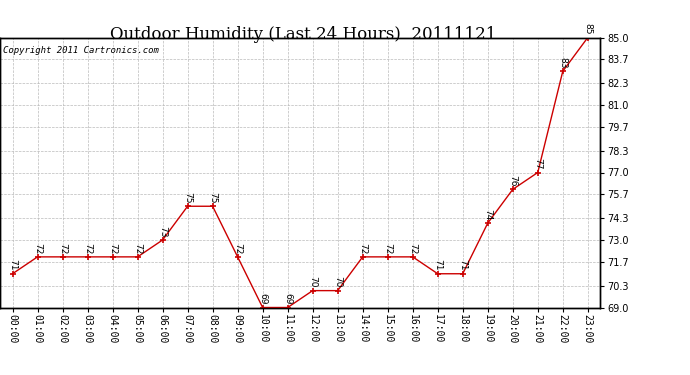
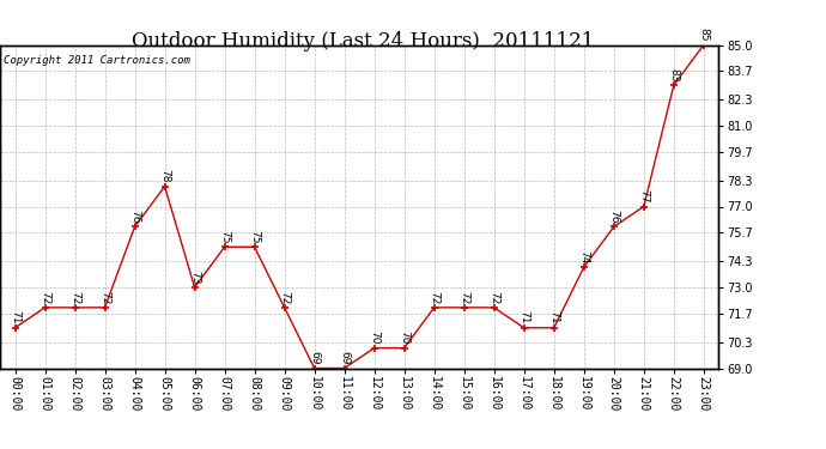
04:00: 72 -> 76
05:00: 72 -> 78
